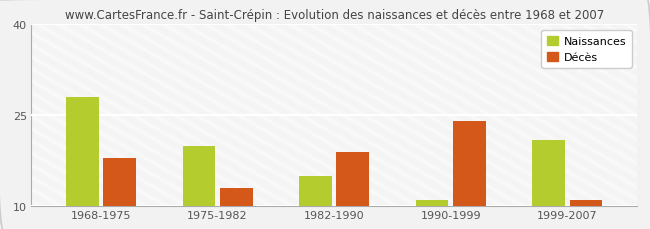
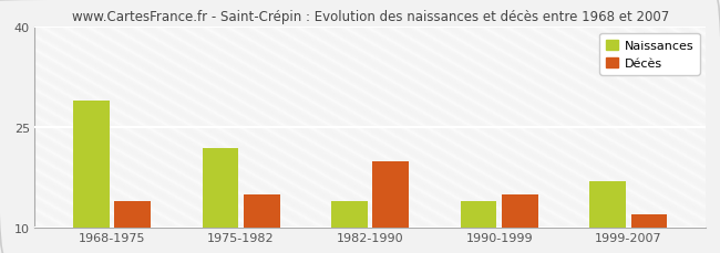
Naissances/1968-1975: 28 -> 29
Décès/1968-1975: 18 -> 14
Naissances/1975-1982: 20 -> 22
Décès/1975-1982: 13 -> 15
Naissances/1982-1990: 15 -> 14
Décès/1982-1990: 19 -> 20
Naissances/1990-1999: 11 -> 14
Décès/1990-1999: 24 -> 15
Naissances/1999-2007: 21 -> 17
Décès/1999-2007: 11 -> 12
